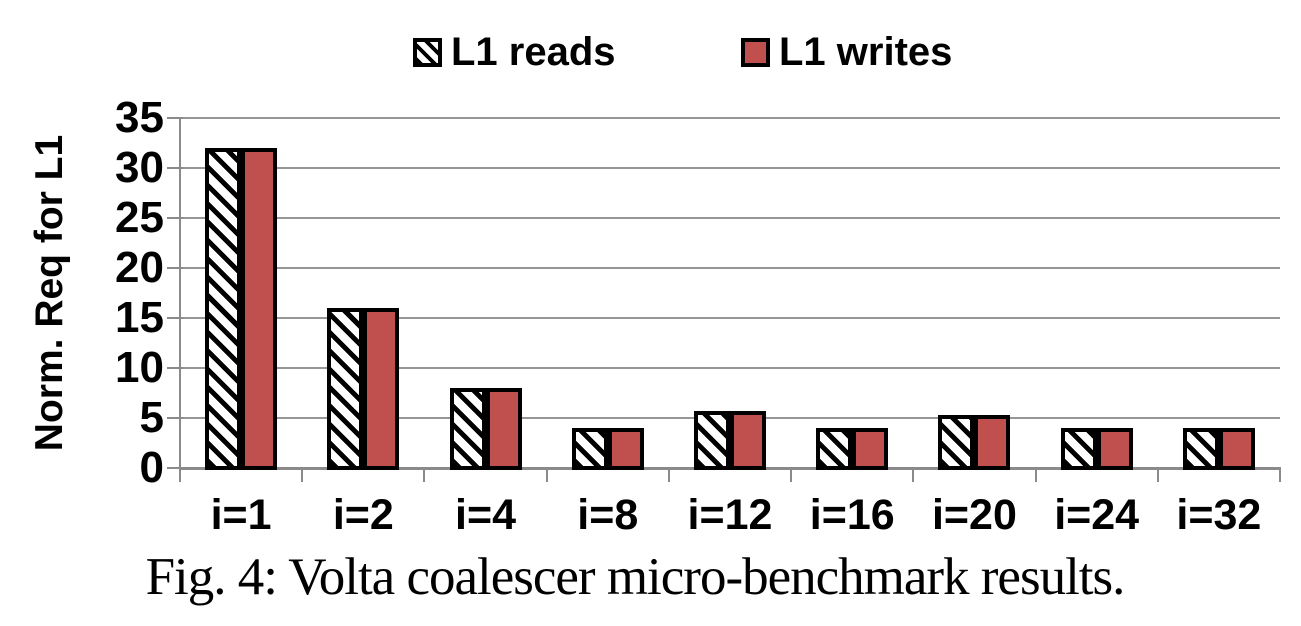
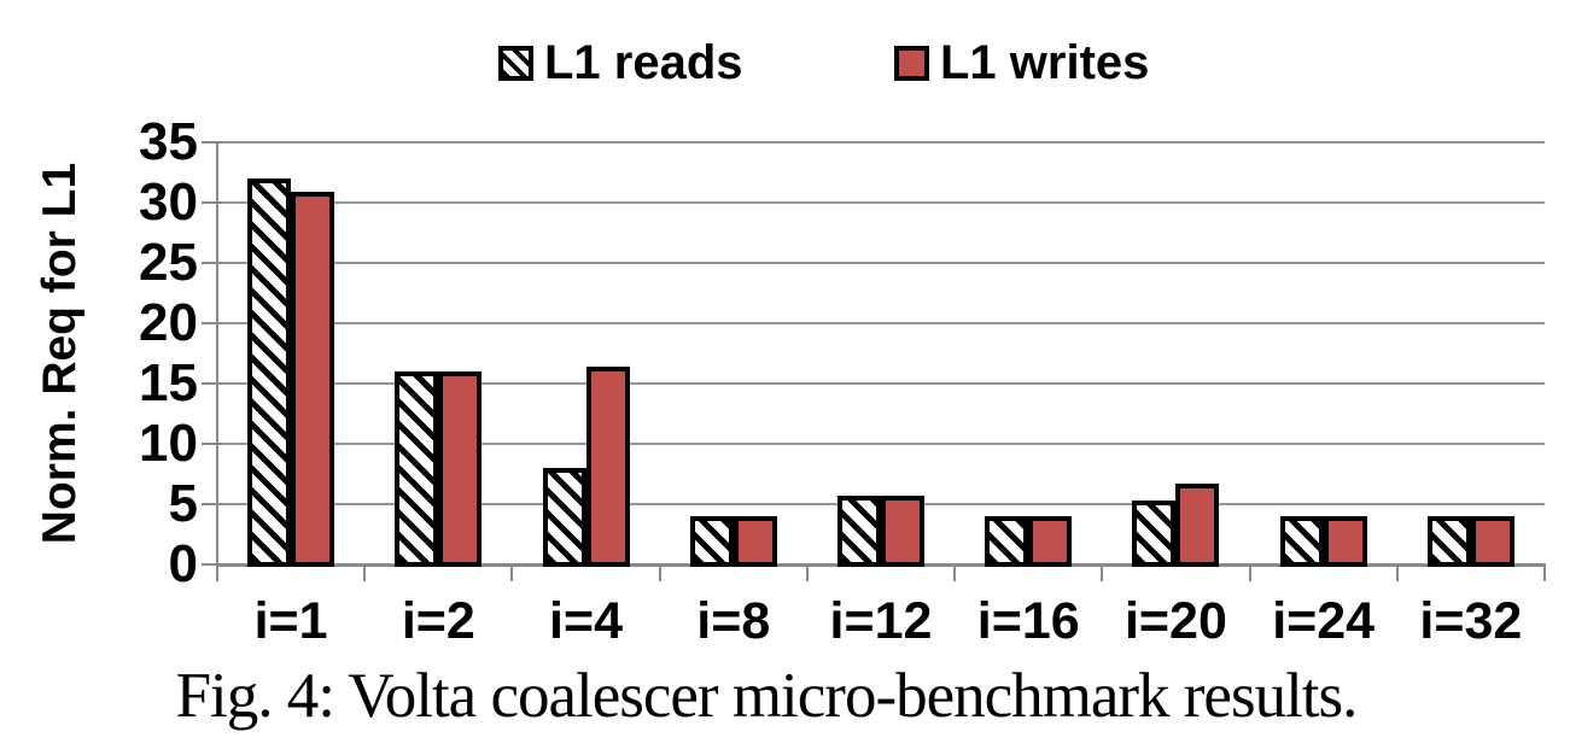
L1 writes/i=1: 32.0 -> 30.9
L1 writes/i=4: 8.0 -> 16.4
L1 writes/i=20: 5.3 -> 6.7
